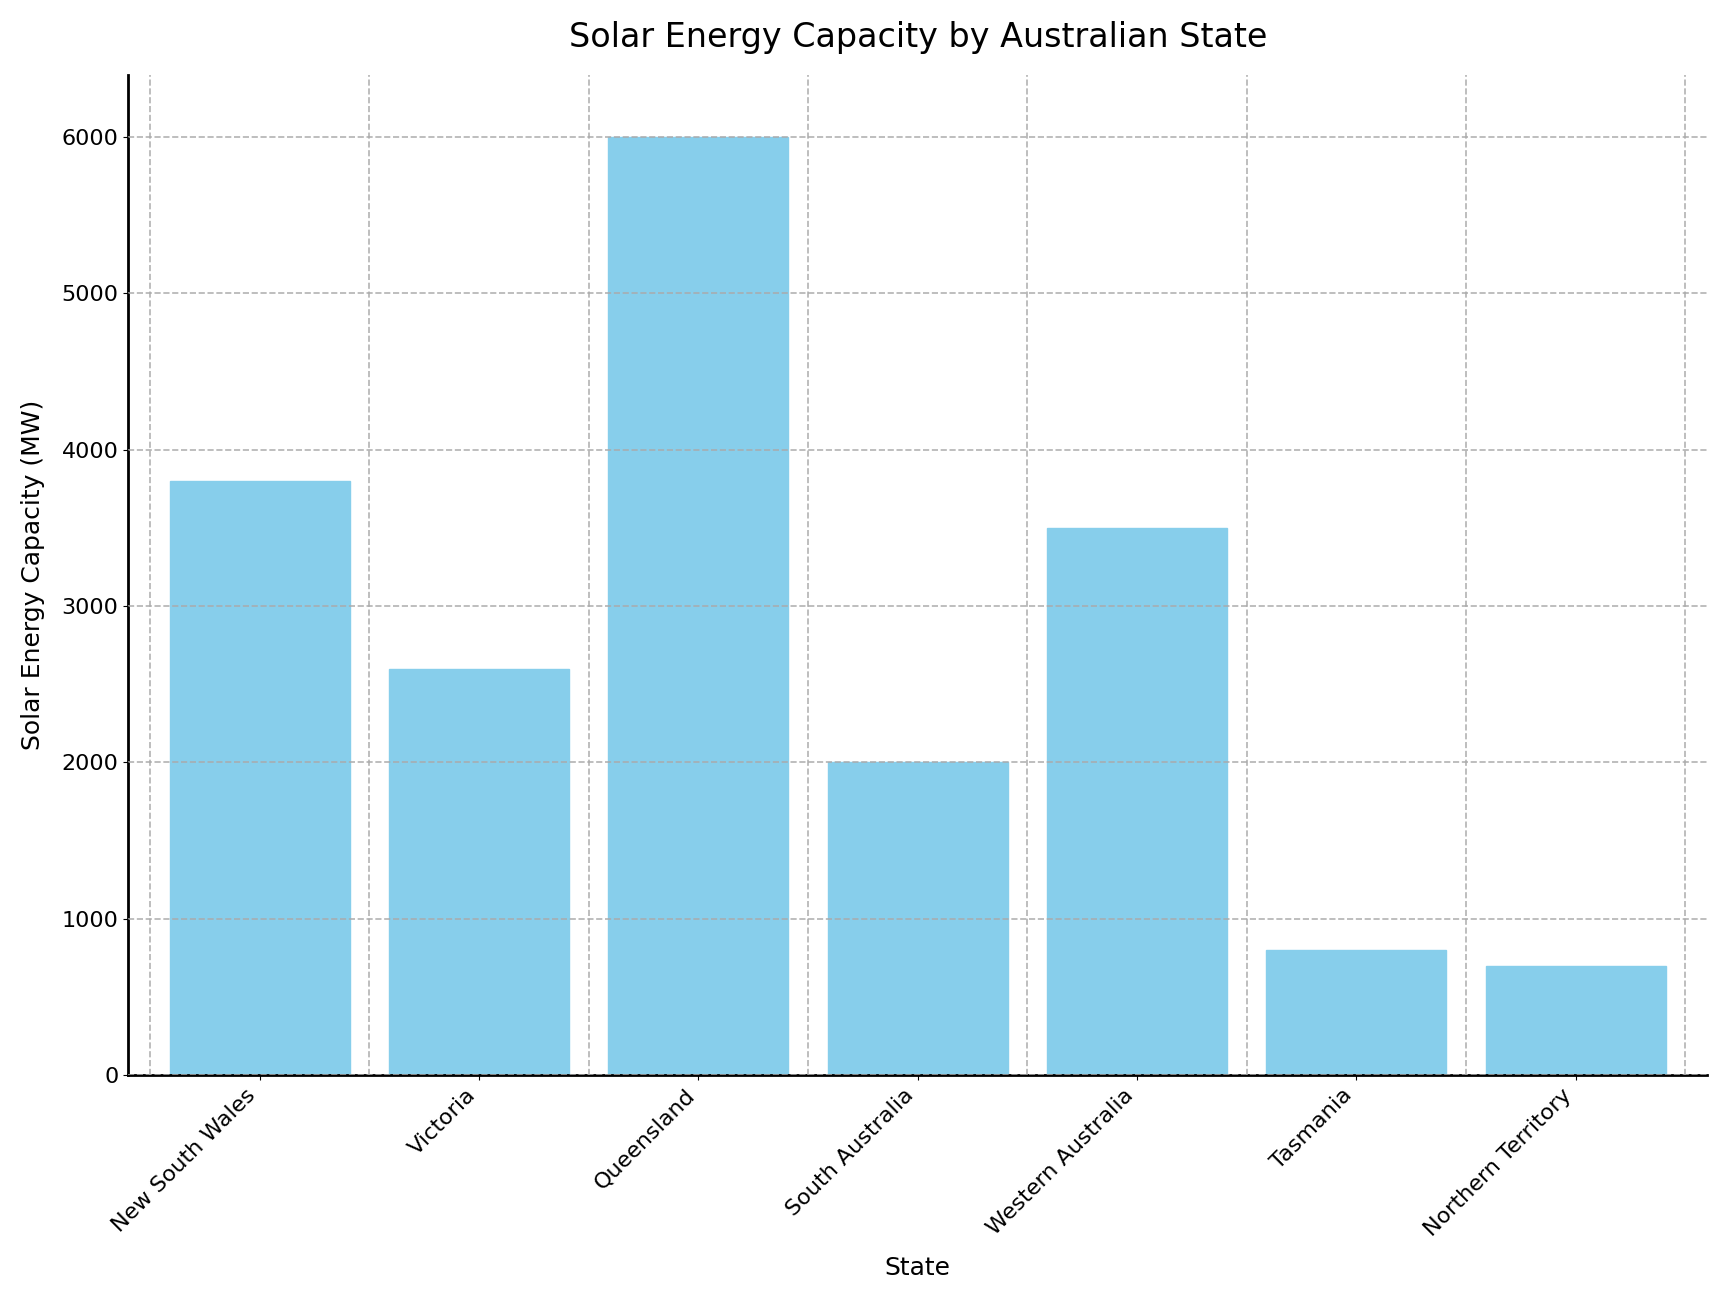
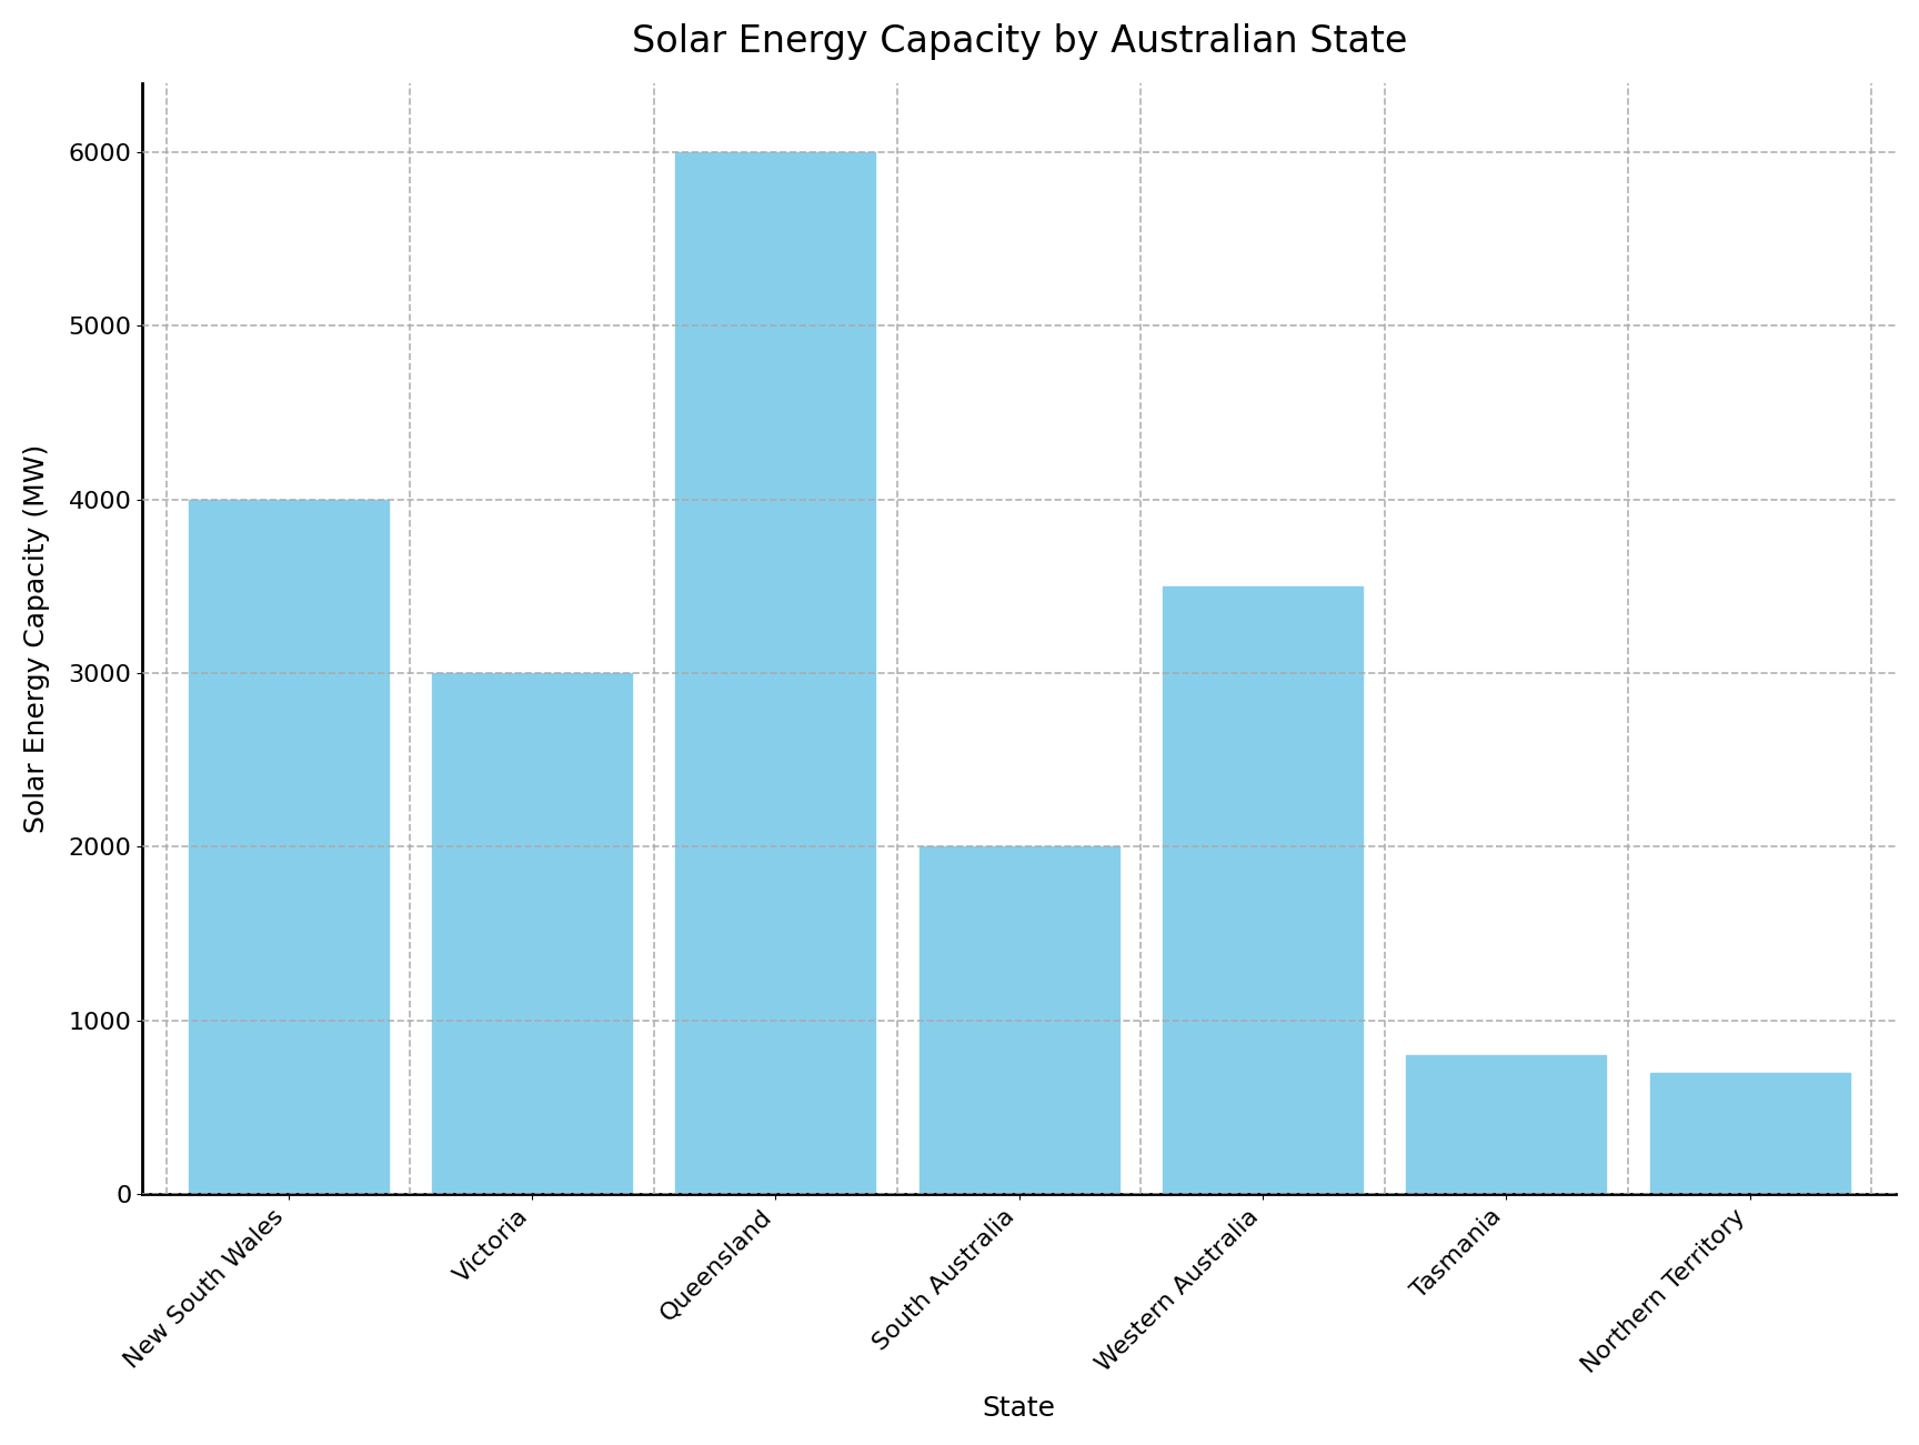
New South Wales: 3800 -> 4000
Victoria: 2600 -> 3000
